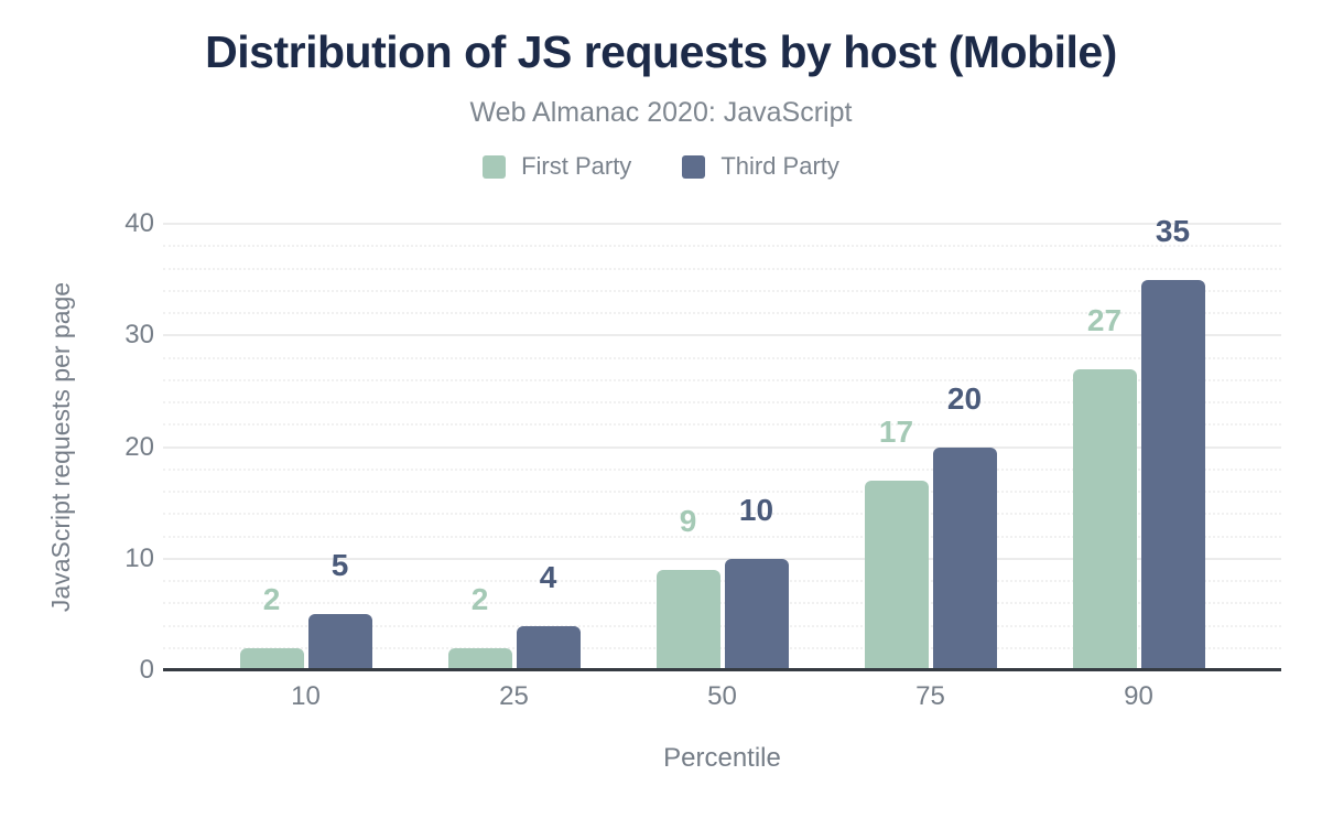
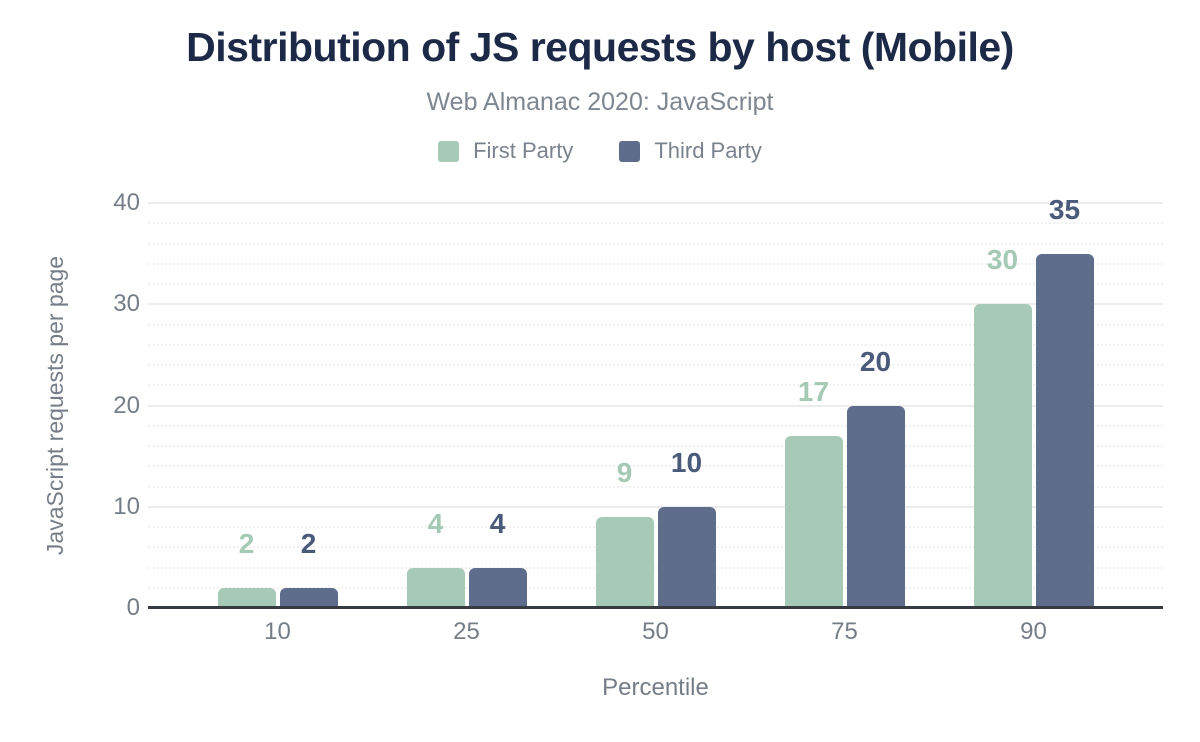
Third Party/10: 5 -> 2
First Party/25: 2 -> 4
First Party/90: 27 -> 30
